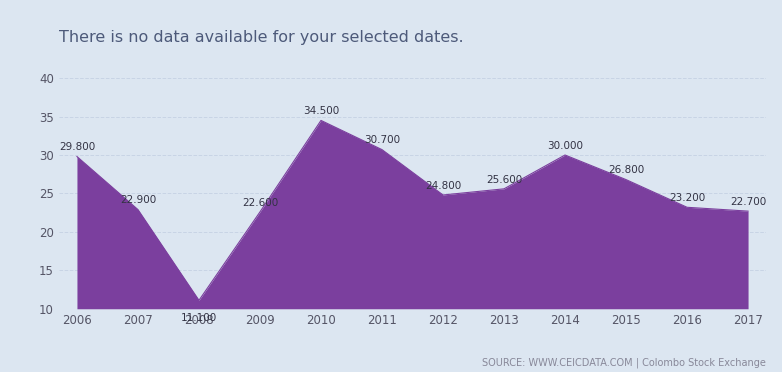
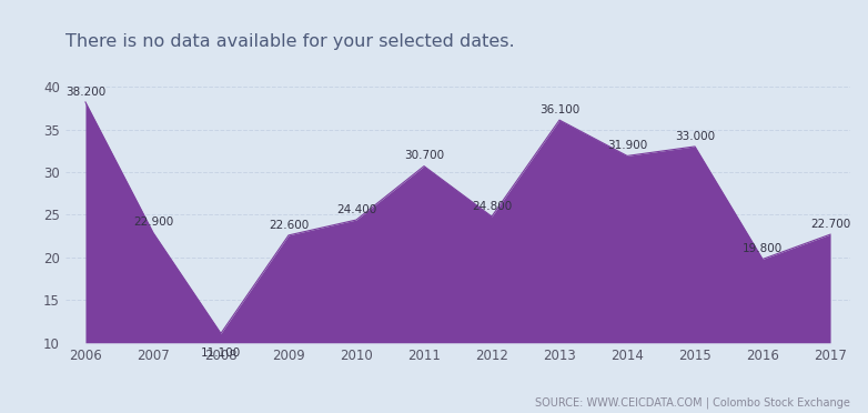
2006: 29.800 -> 38.200
2010: 34.500 -> 24.400
2013: 25.600 -> 36.100
2014: 30.000 -> 31.900
2015: 26.800 -> 33.000
2016: 23.200 -> 19.800
